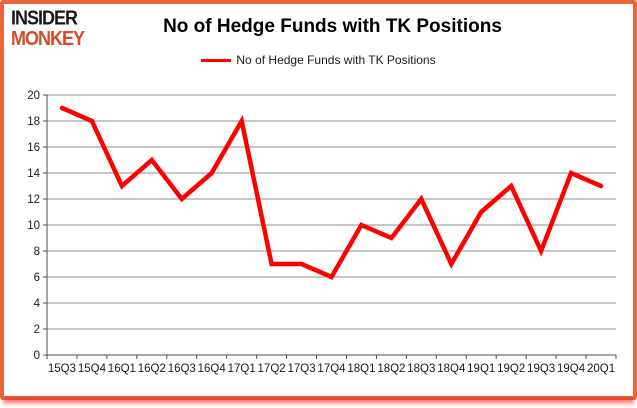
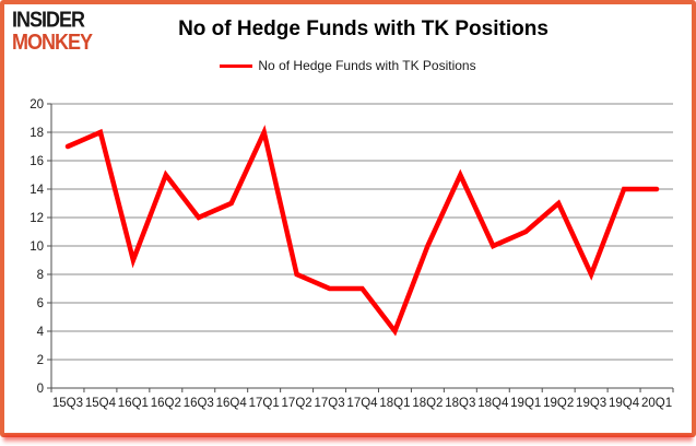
15Q3: 19 -> 17
16Q1: 13 -> 9
16Q4: 14 -> 13
17Q2: 7 -> 8
17Q4: 6 -> 7
18Q1: 10 -> 4
18Q2: 9 -> 10
18Q3: 12 -> 15
18Q4: 7 -> 10
20Q1: 13 -> 14
